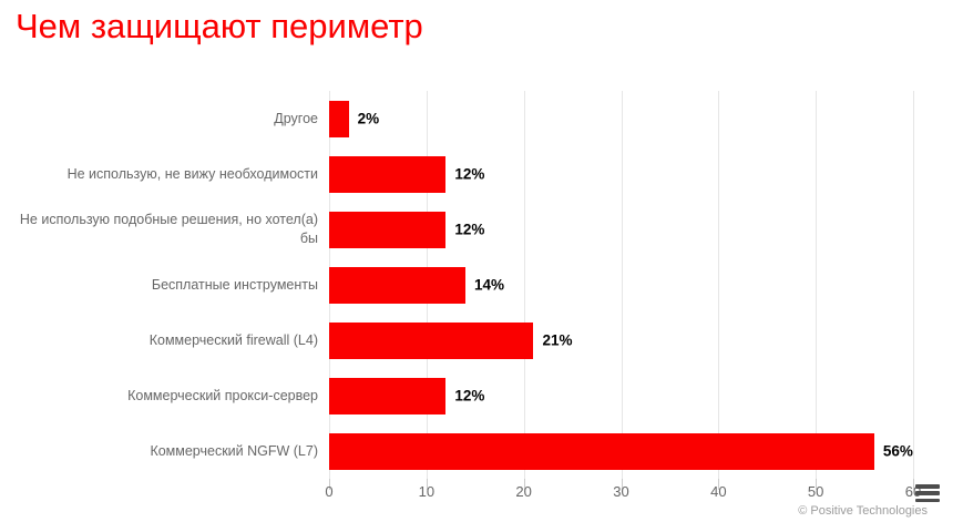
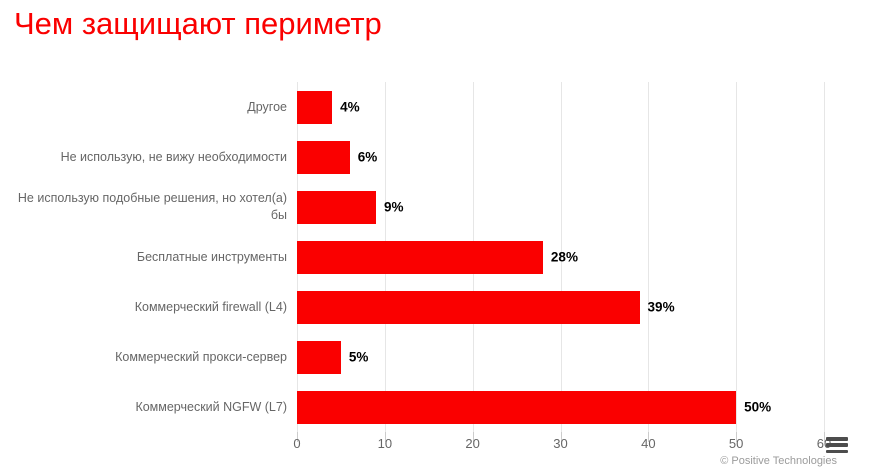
Другое: 2% -> 4%
Не использую, не вижу необходимости: 12% -> 6%
Не использую подобные решения, но хотел(а) бы: 12% -> 9%
Бесплатные инструменты: 14% -> 28%
Коммерческий firewall (L4): 21% -> 39%
Коммерческий прокси-сервер: 12% -> 5%
Коммерческий NGFW (L7): 56% -> 50%
